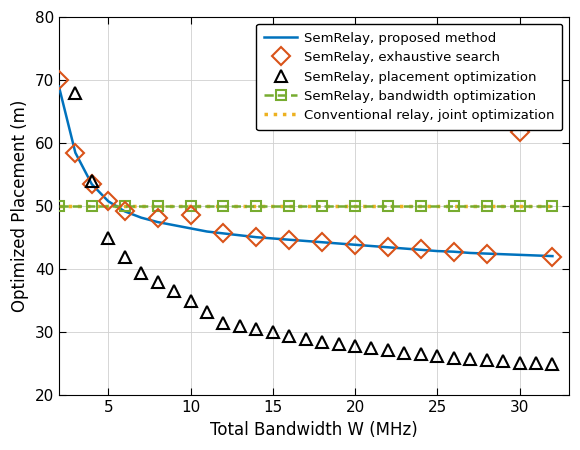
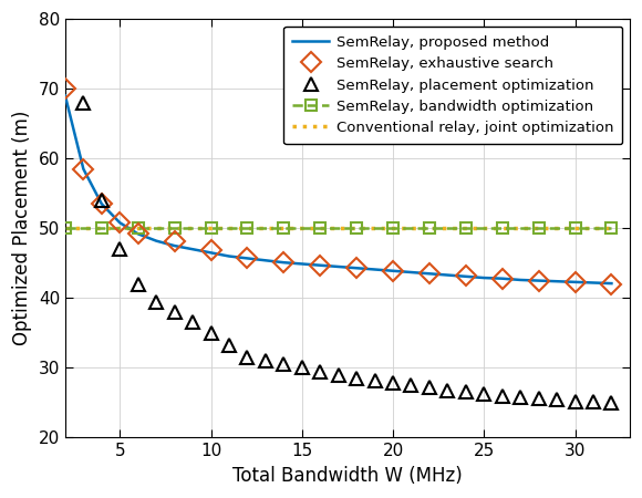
SemRelay, placement optimization/5: 45.0 -> 47.0
SemRelay, exhaustive search/10: 48.6 -> 46.8
SemRelay, exhaustive search/30: 61.8 -> 42.2
